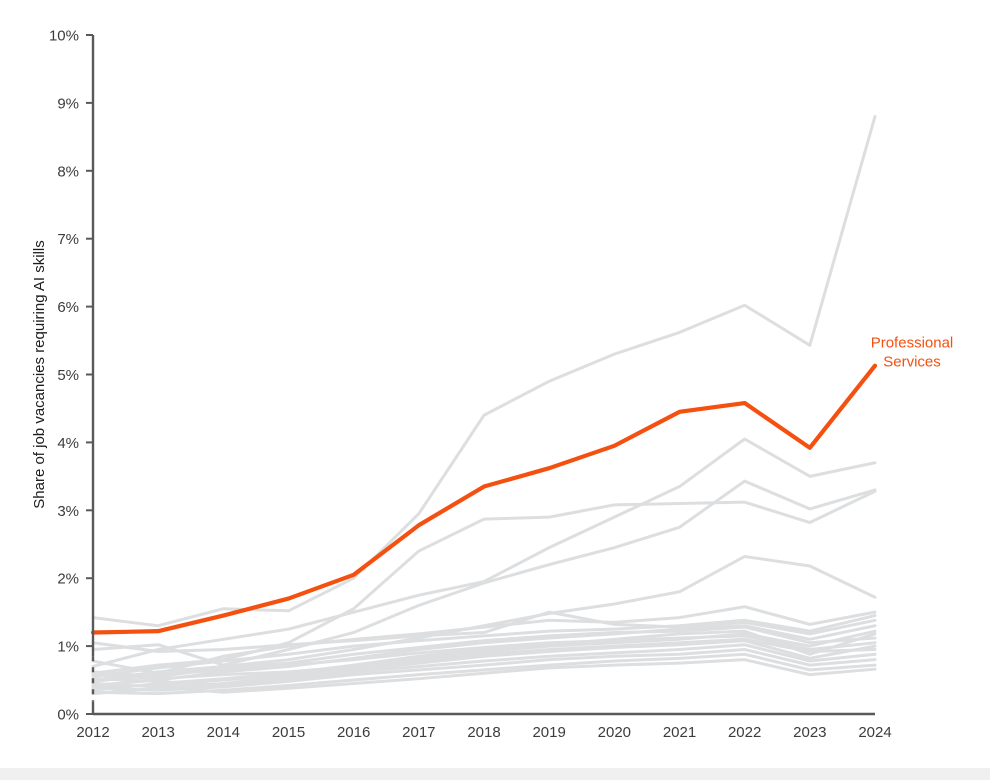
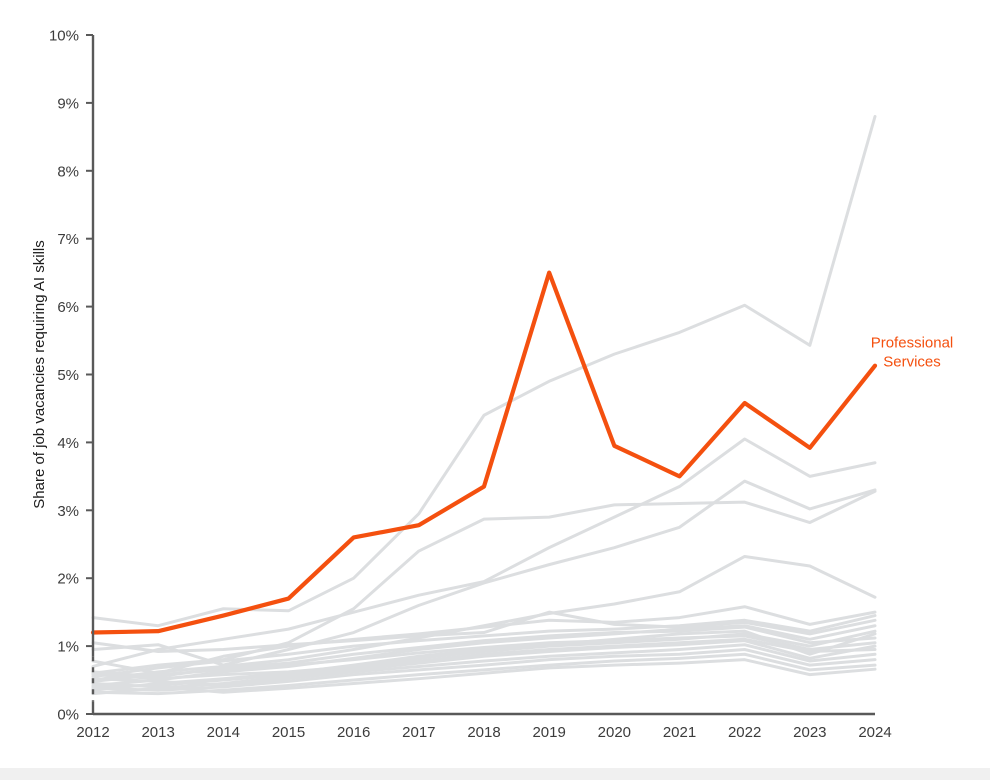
Professional Services/2016: 2.0% -> 2.6%
Professional Services/2019: 3.6% -> 6.5%
Professional Services/2021: 4.5% -> 3.5%
